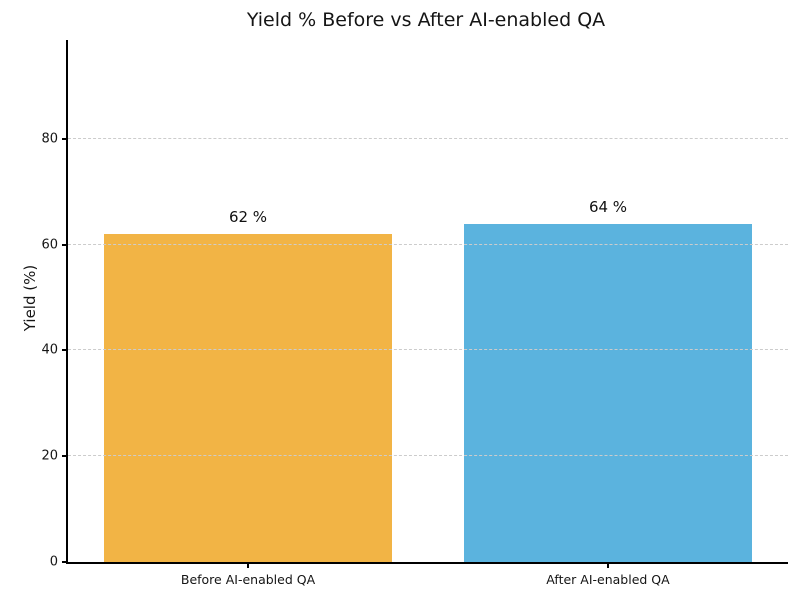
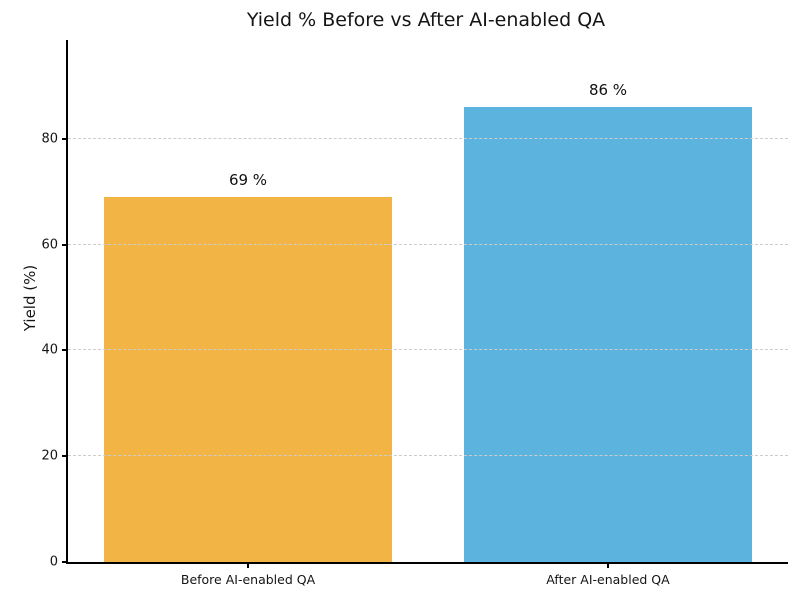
Before AI-enabled QA: 62 -> 69
After AI-enabled QA: 64 -> 86
